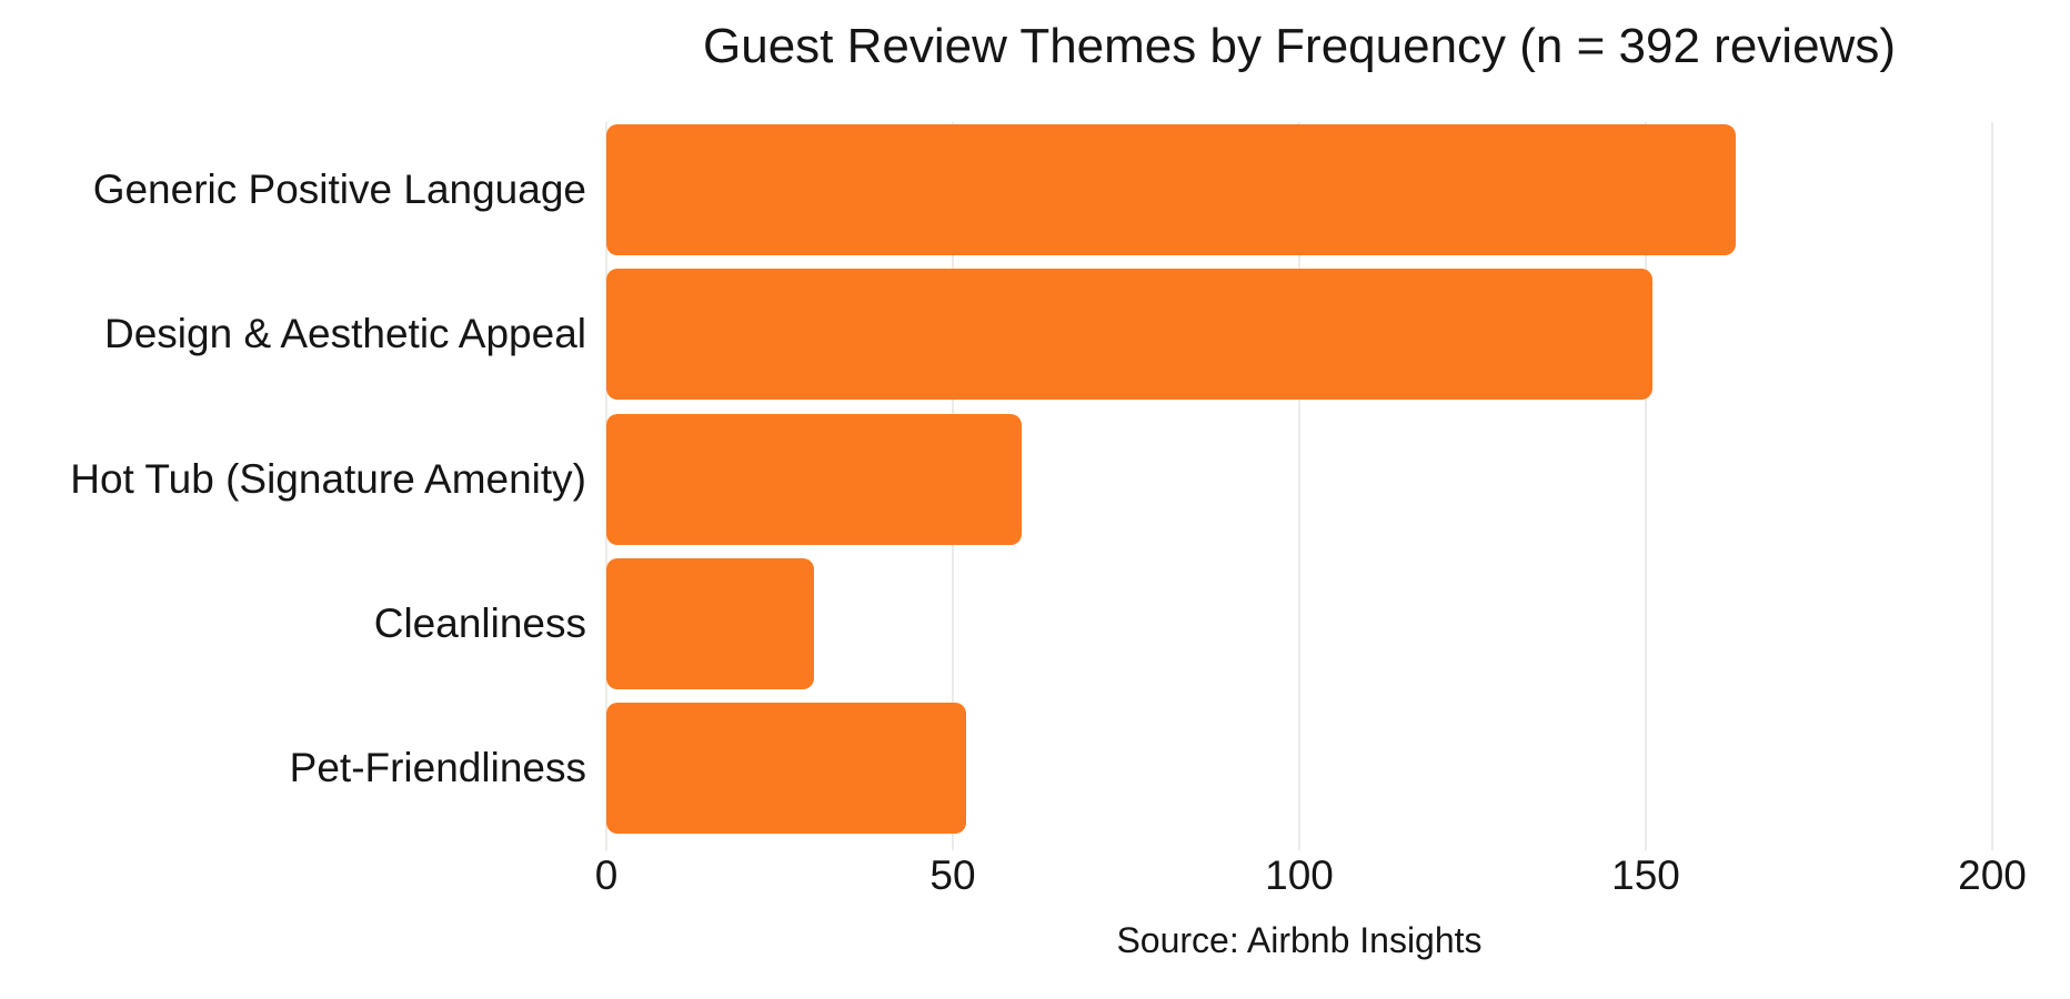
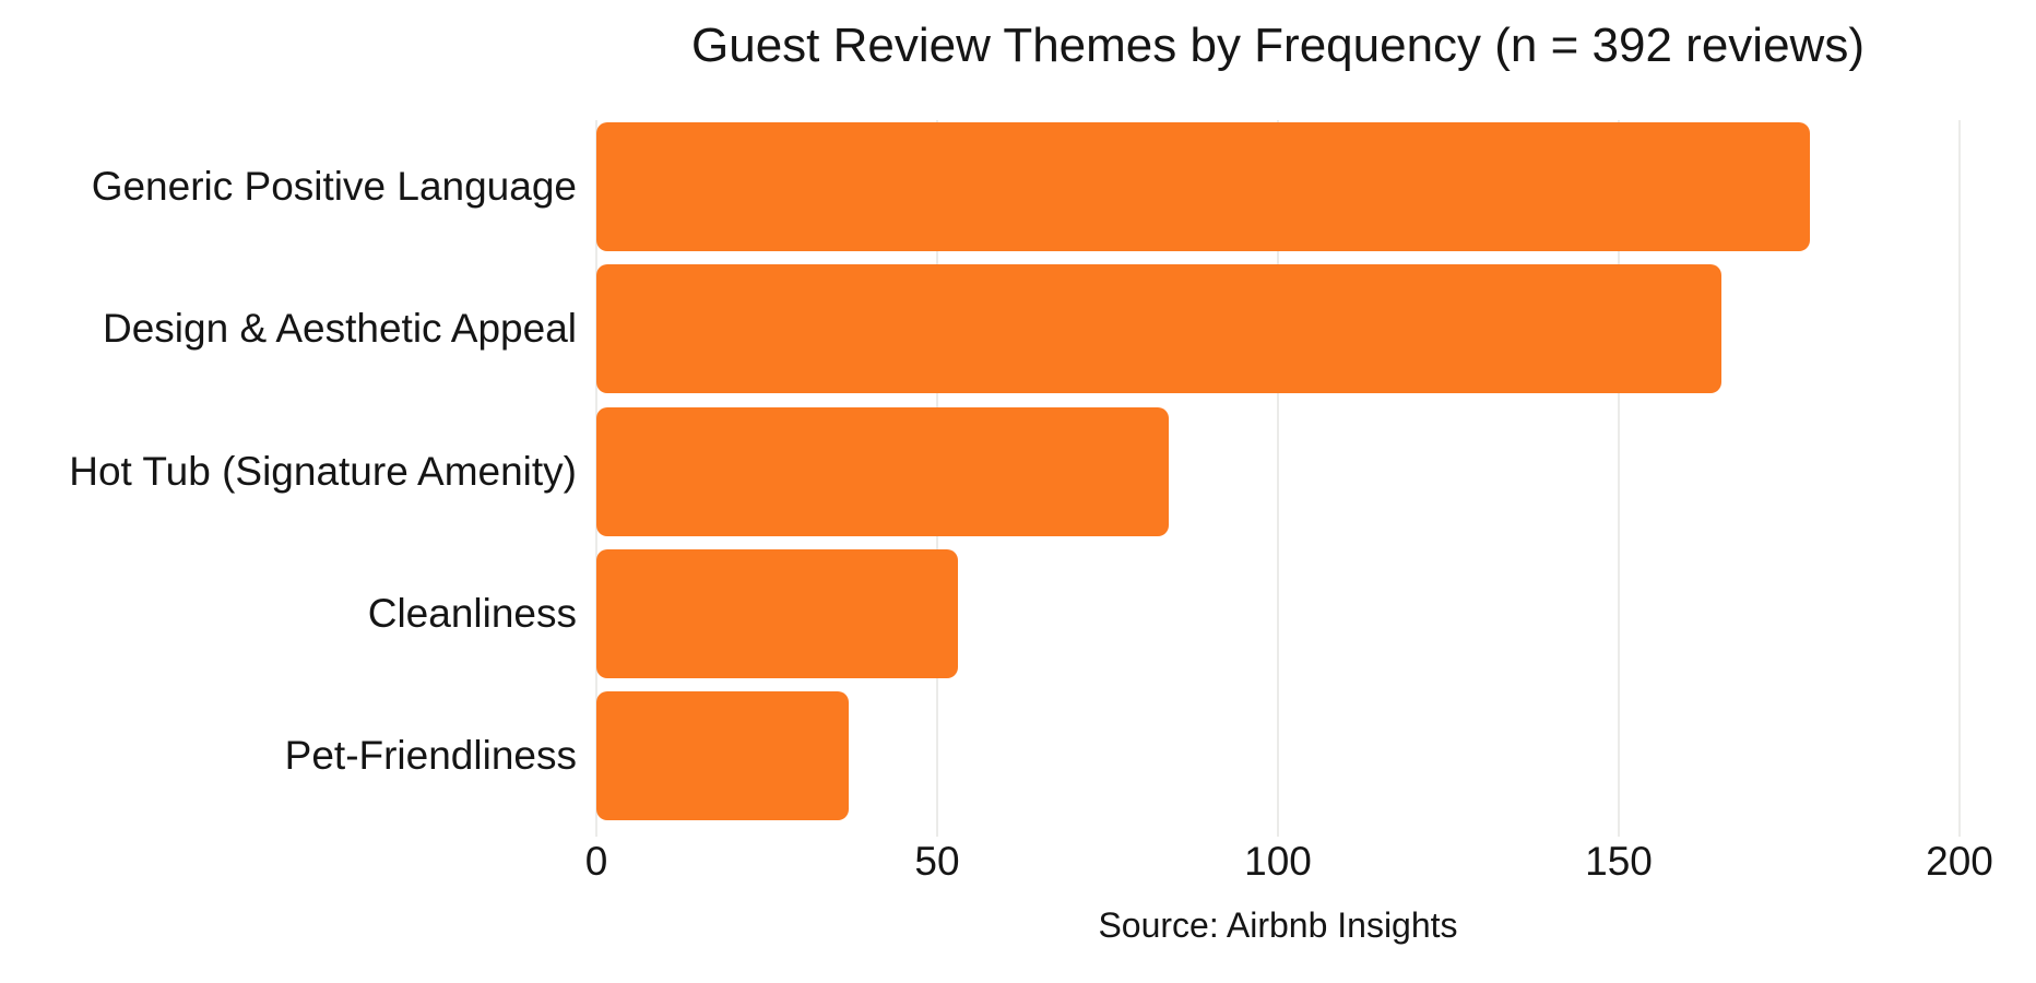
Generic Positive Language: 163 -> 178
Design & Aesthetic Appeal: 151 -> 165
Hot Tub (Signature Amenity): 60 -> 84
Cleanliness: 30 -> 53
Pet-Friendliness: 52 -> 37
